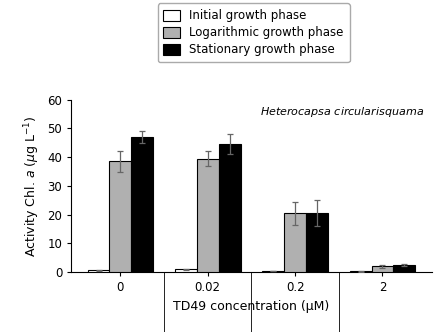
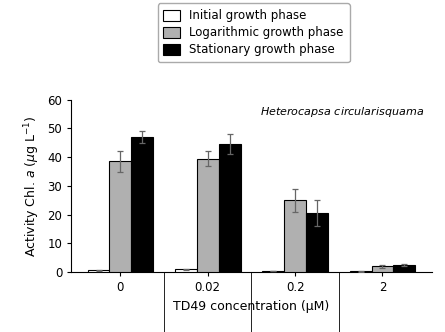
Logarithmic growth phase/0.2: 20.5 -> 25.0
